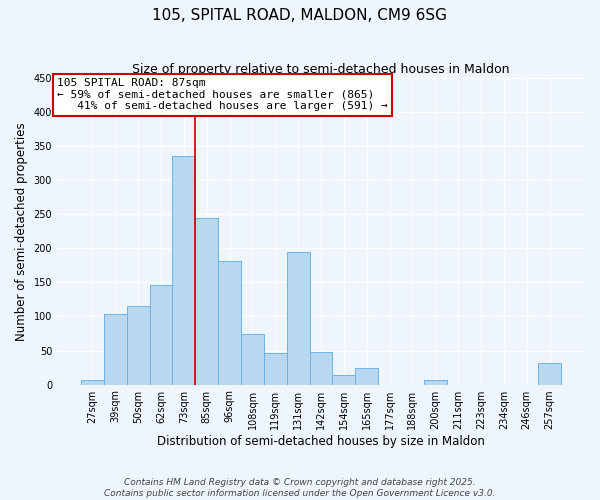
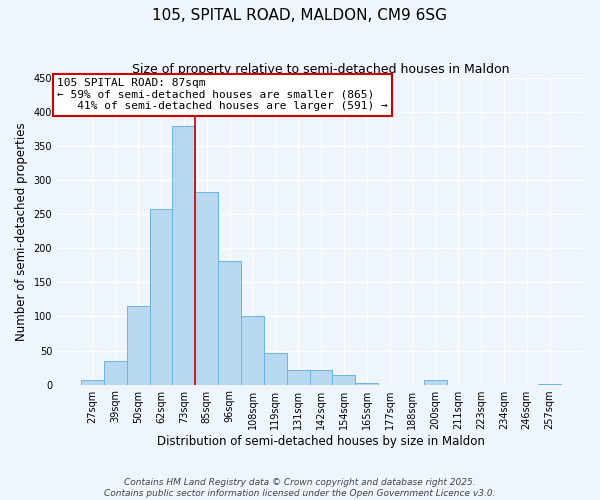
39sqm: 104 -> 35
62sqm: 146 -> 258
73sqm: 336 -> 380
85sqm: 244 -> 283
108sqm: 74 -> 100
131sqm: 194 -> 22
142sqm: 48 -> 21
165sqm: 24 -> 3
257sqm: 32 -> 1
